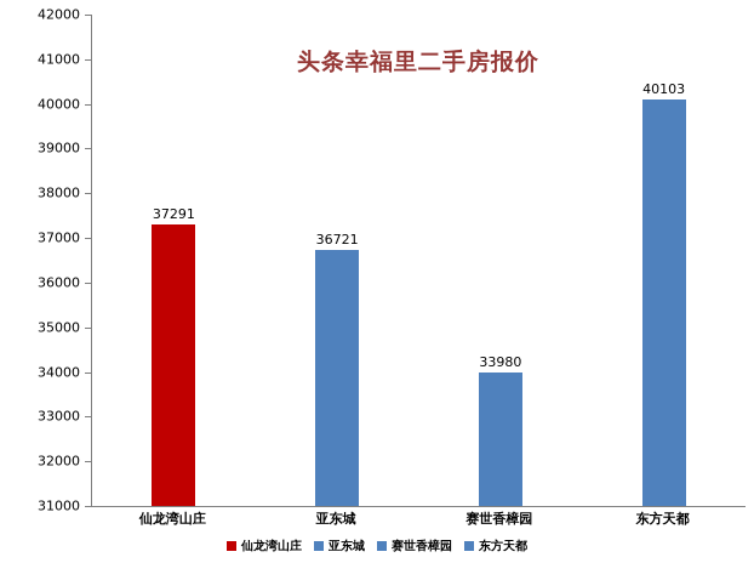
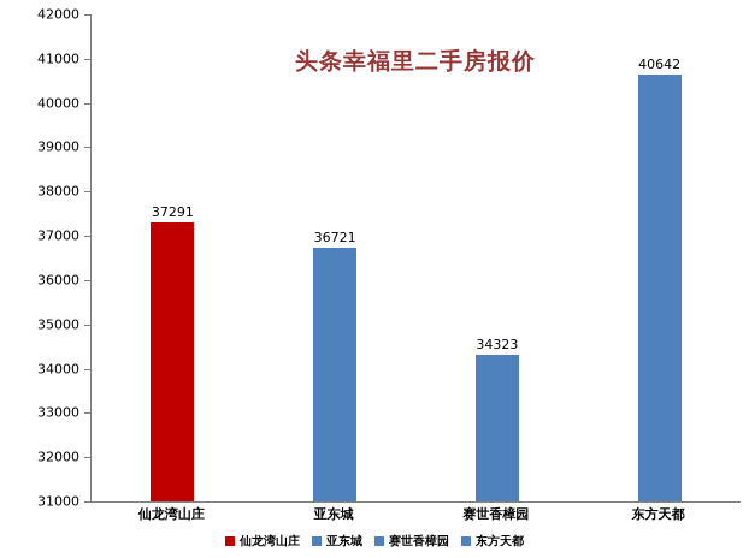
赛世香樟园: 33980 -> 34323
东方天都: 40103 -> 40642
